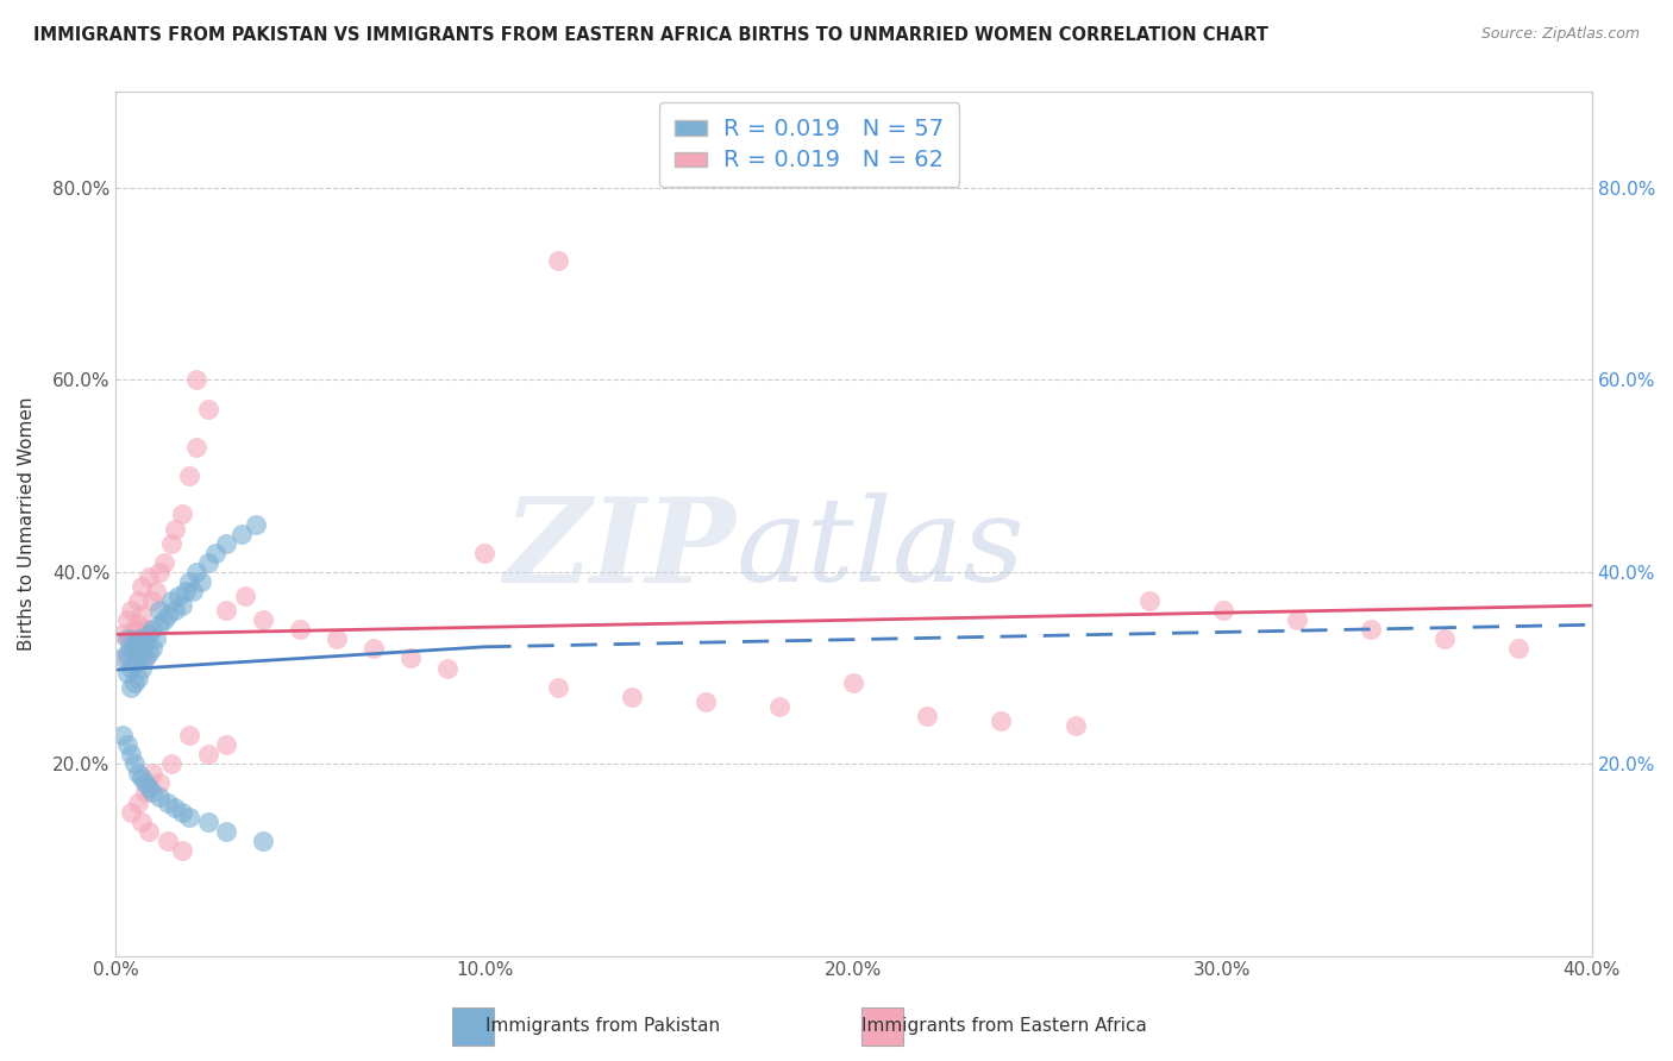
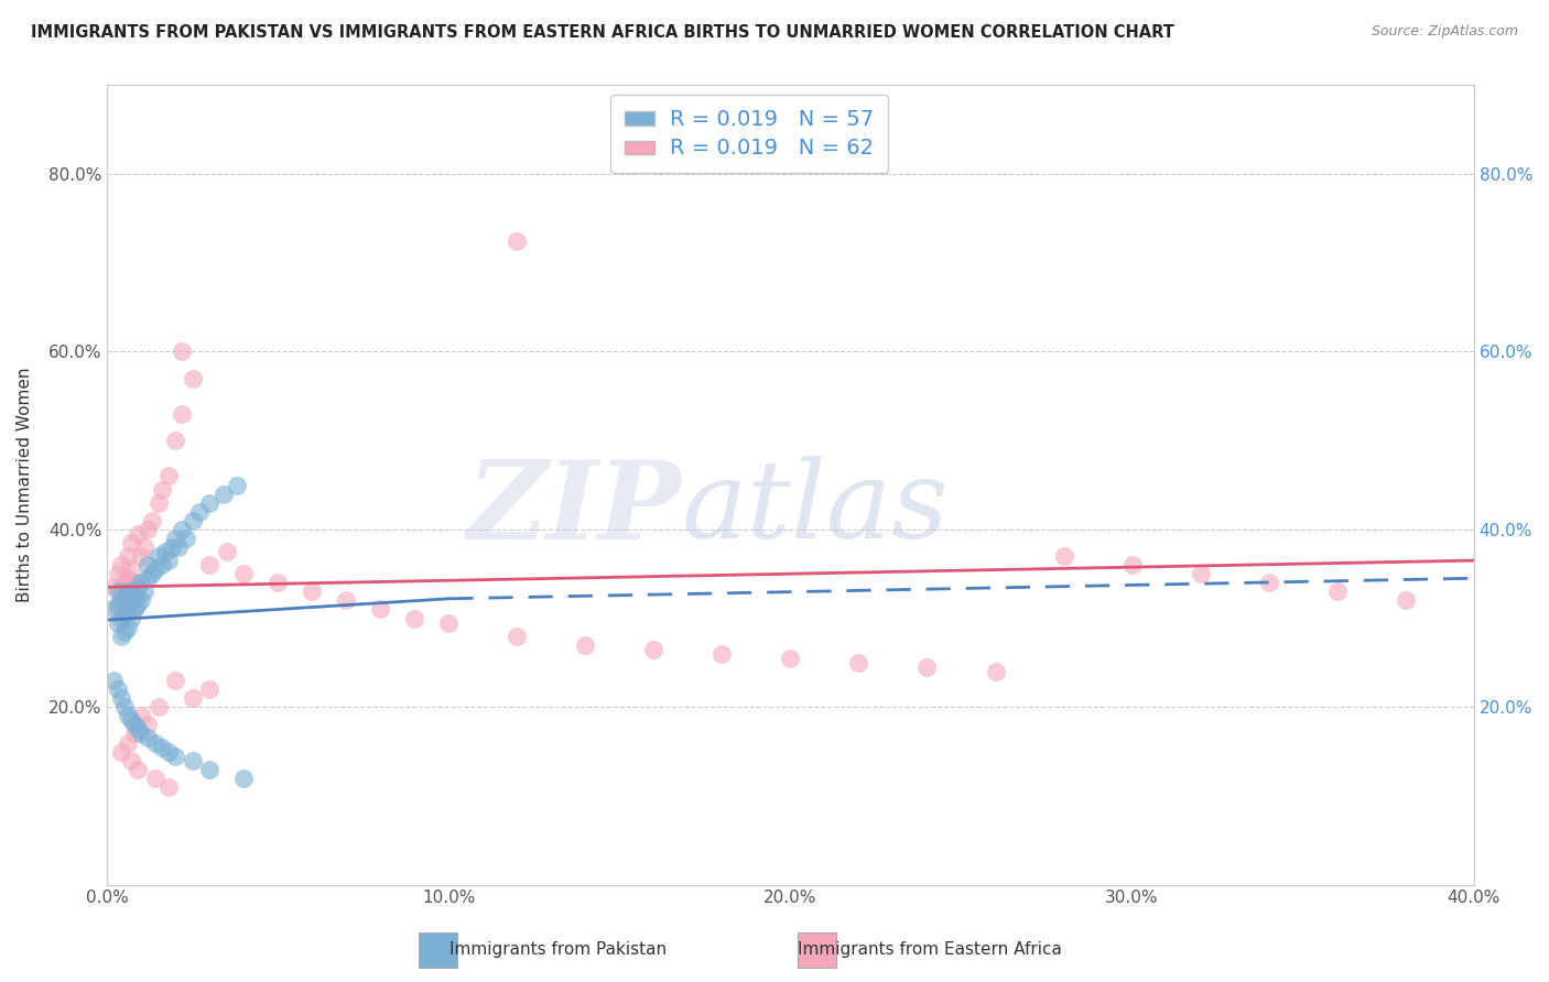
R = 0.019 N = 62/10.0%: 42.0% -> 29.5%
R = 0.019 N = 62/20.0%: 28.4% -> 25.5%
